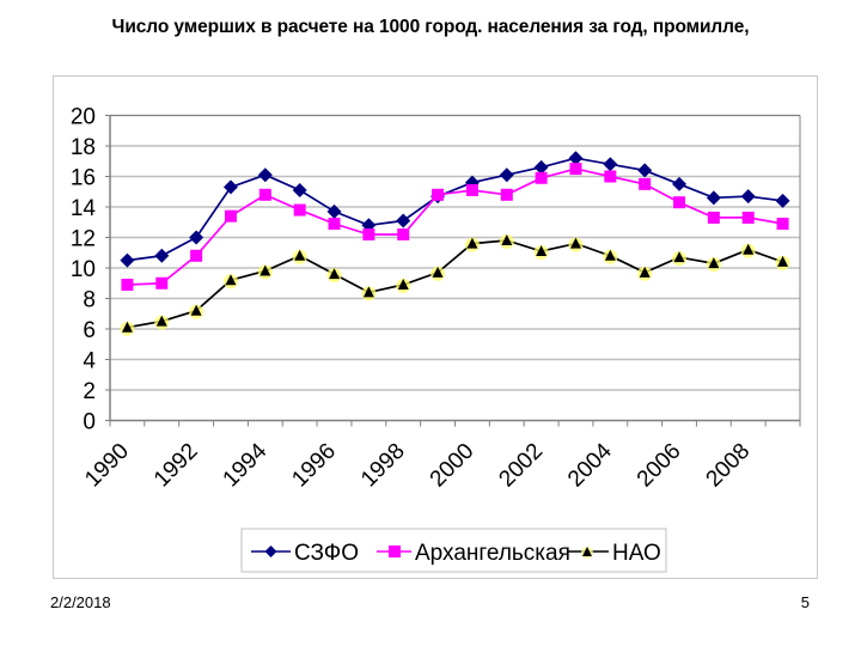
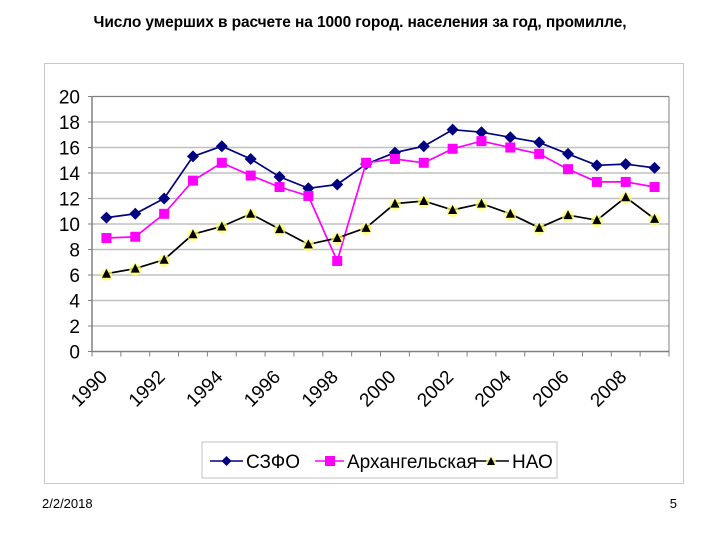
Архангельская/1998: 12.2 -> 7.1
СЗФО/2002: 16.6 -> 17.4
НАО/2008: 11.2 -> 12.1
